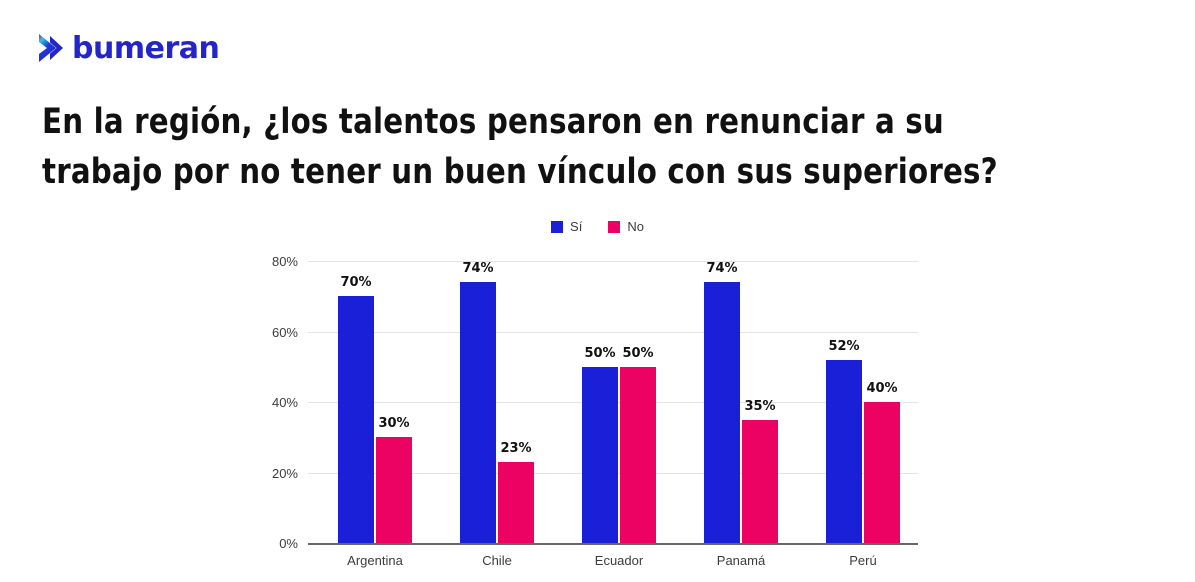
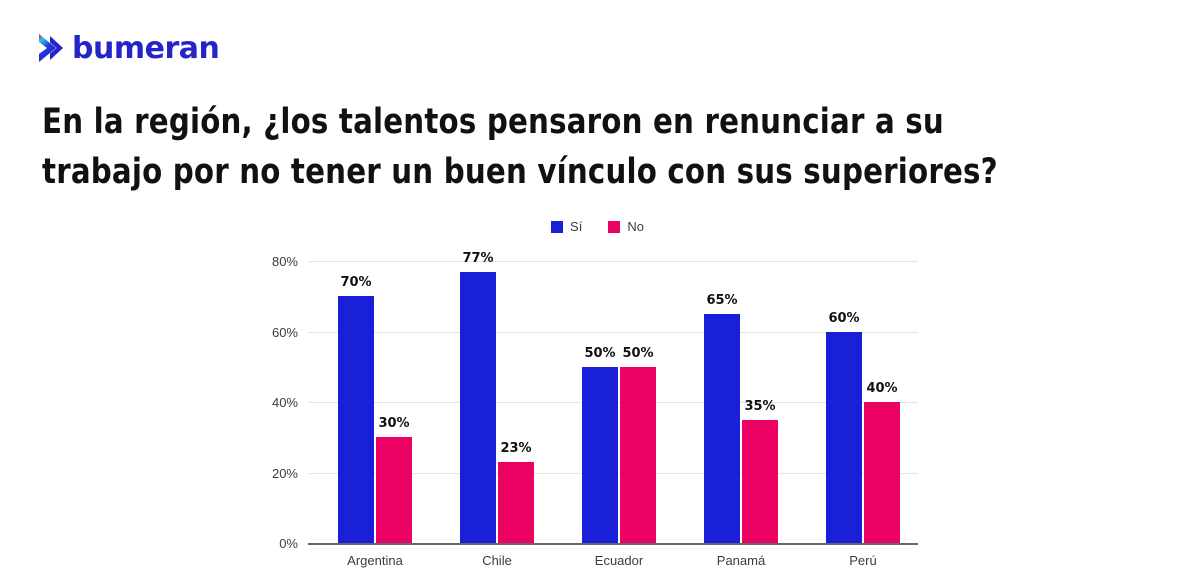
Sí/Chile: 74% -> 77%
Sí/Panamá: 74% -> 65%
Sí/Perú: 52% -> 60%
